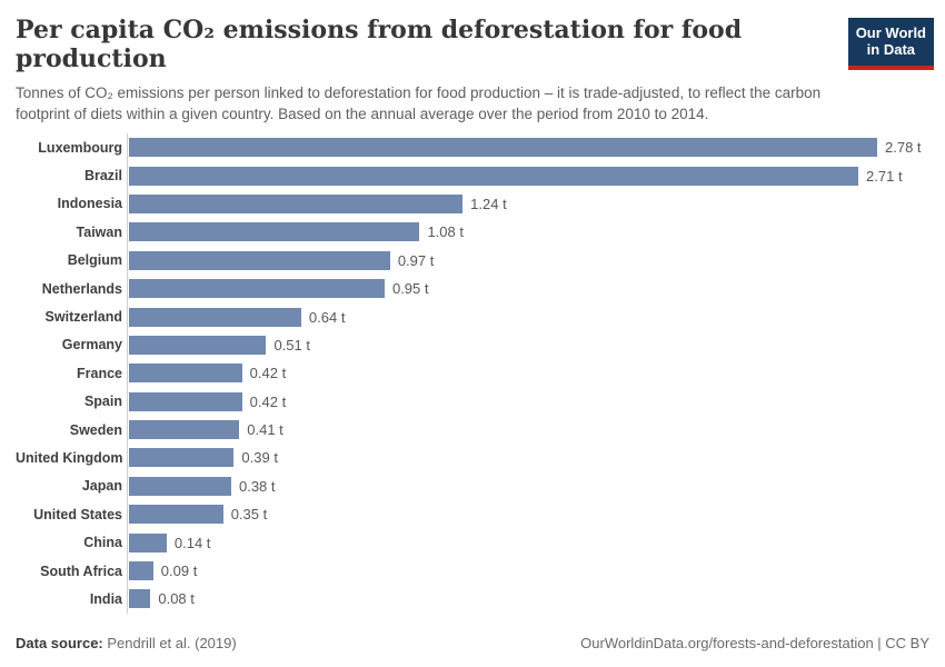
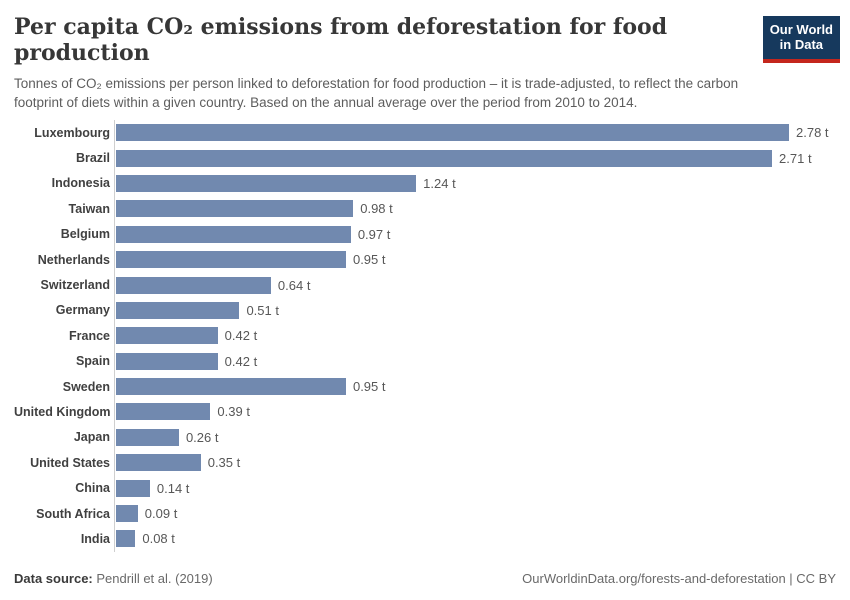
Taiwan: 1.08 -> 0.98
Sweden: 0.41 -> 0.95
Japan: 0.38 -> 0.26
